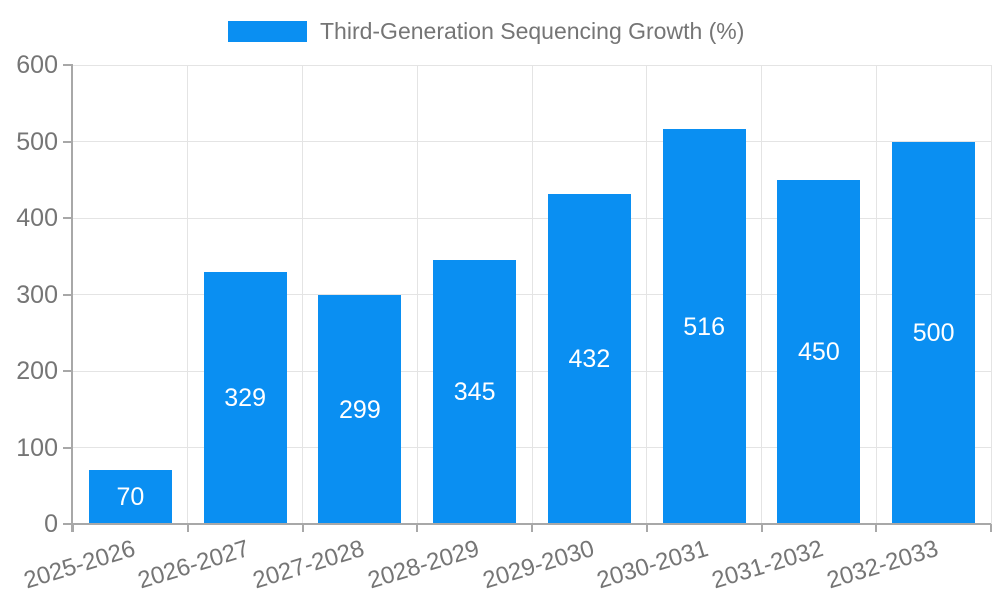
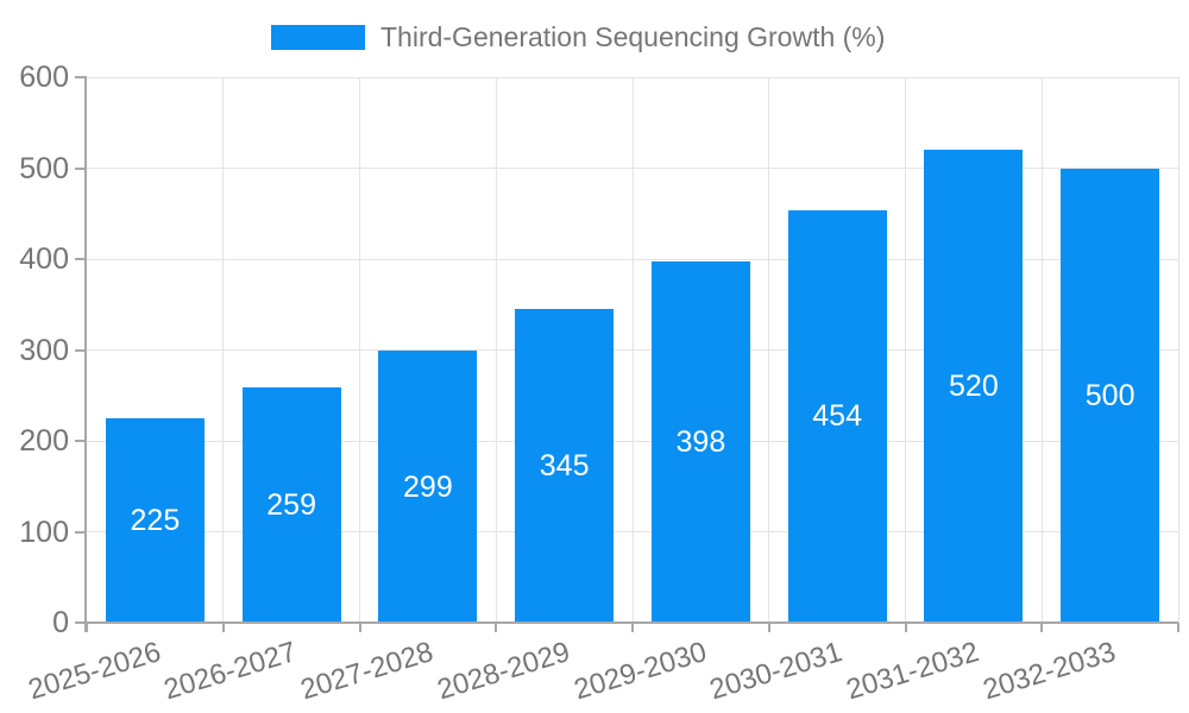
2025-2026: 70 -> 225
2026-2027: 329 -> 259
2029-2030: 432 -> 398
2030-2031: 516 -> 454
2031-2032: 450 -> 520
